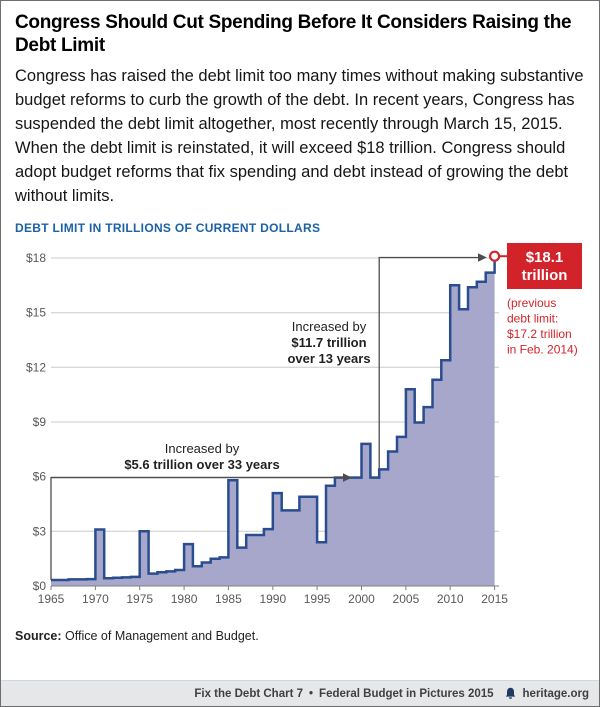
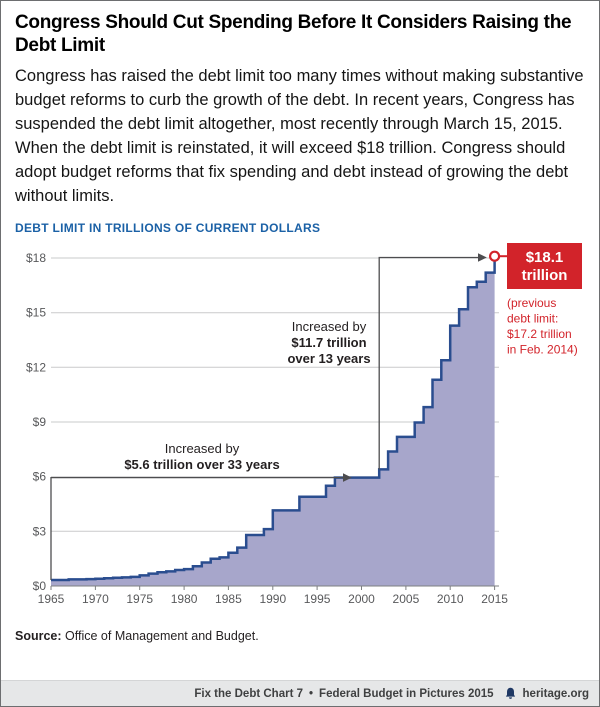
1970: $3.1 -> $0.4
1975: $3.0 -> $0.6
1980: $2.3 -> $0.9
1985: $5.8 -> $1.8
1990: $5.1 -> $4.2
1995: $2.4 -> $4.9
2000: $7.8 -> $6.0
2005: $10.8 -> $8.2
2010: $16.5 -> $14.3
